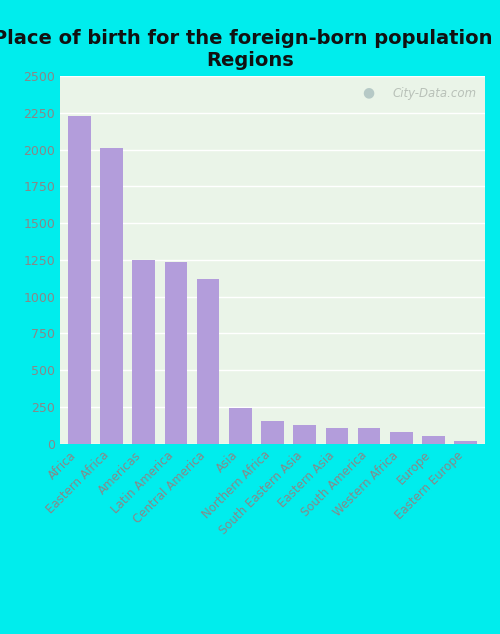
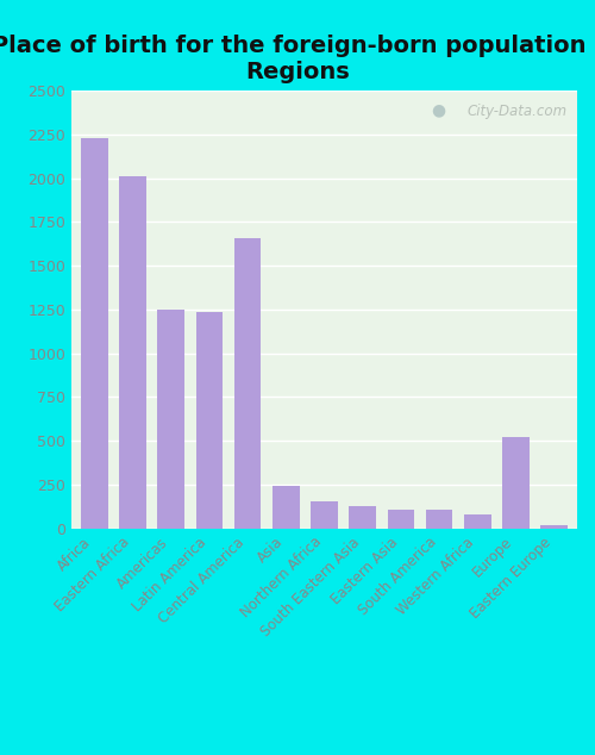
Central America: 1120 -> 1660
Europe: 60 -> 520
